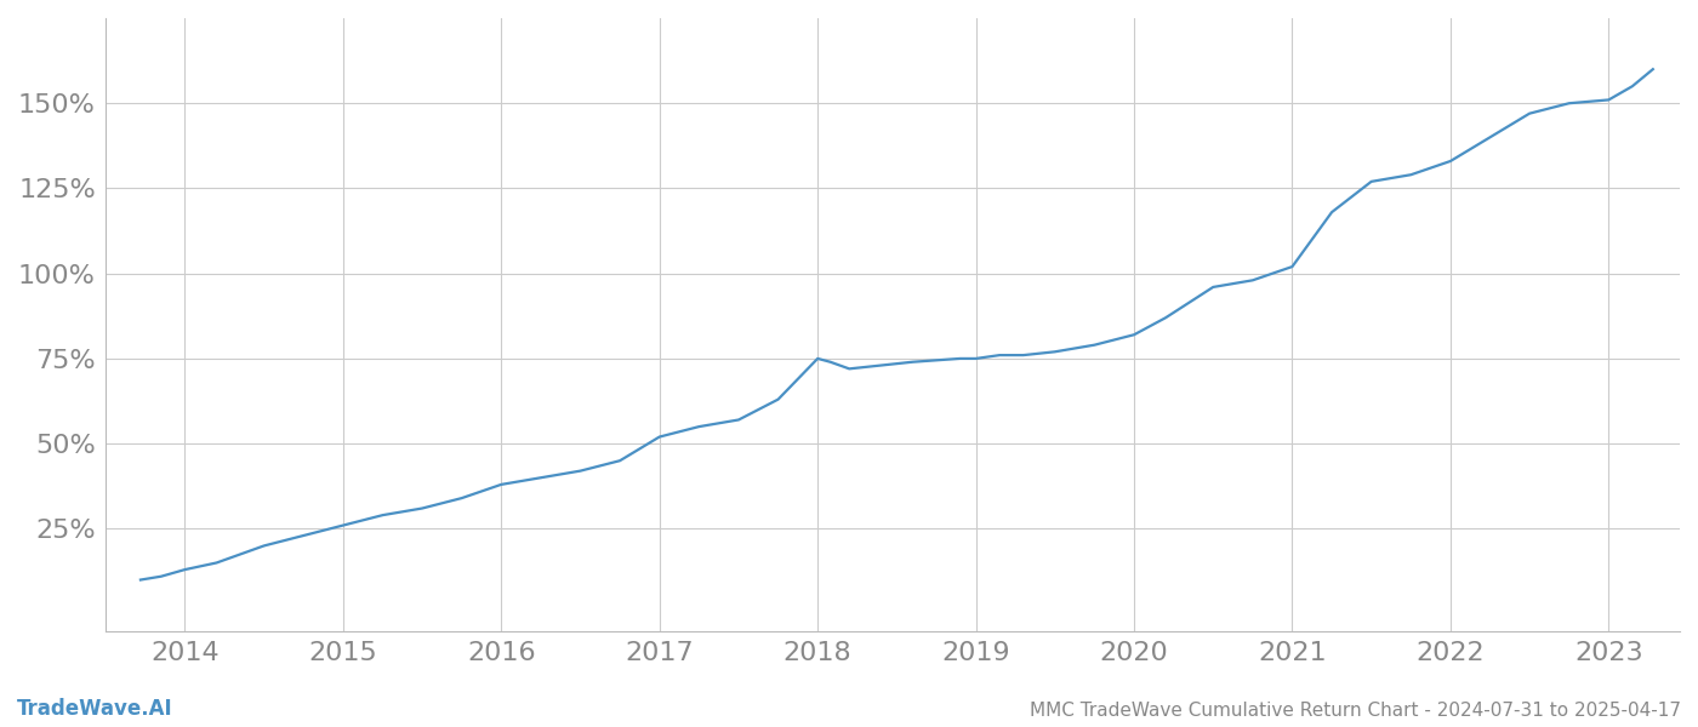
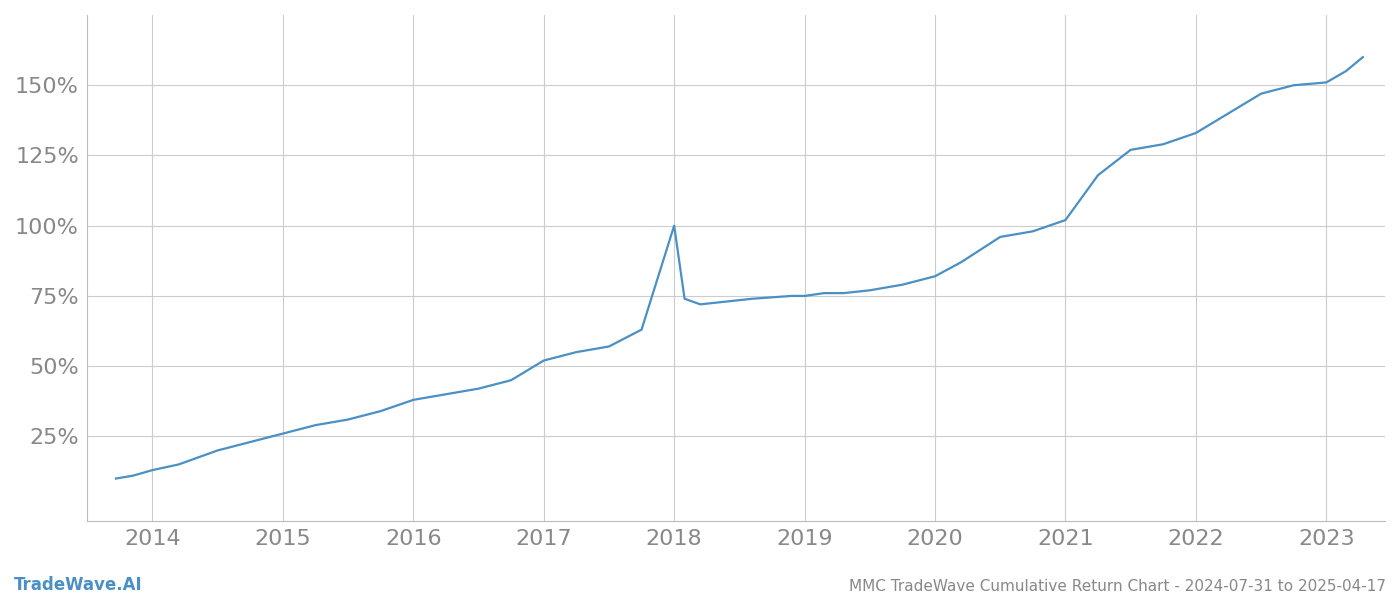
2018: 75% -> 100%
